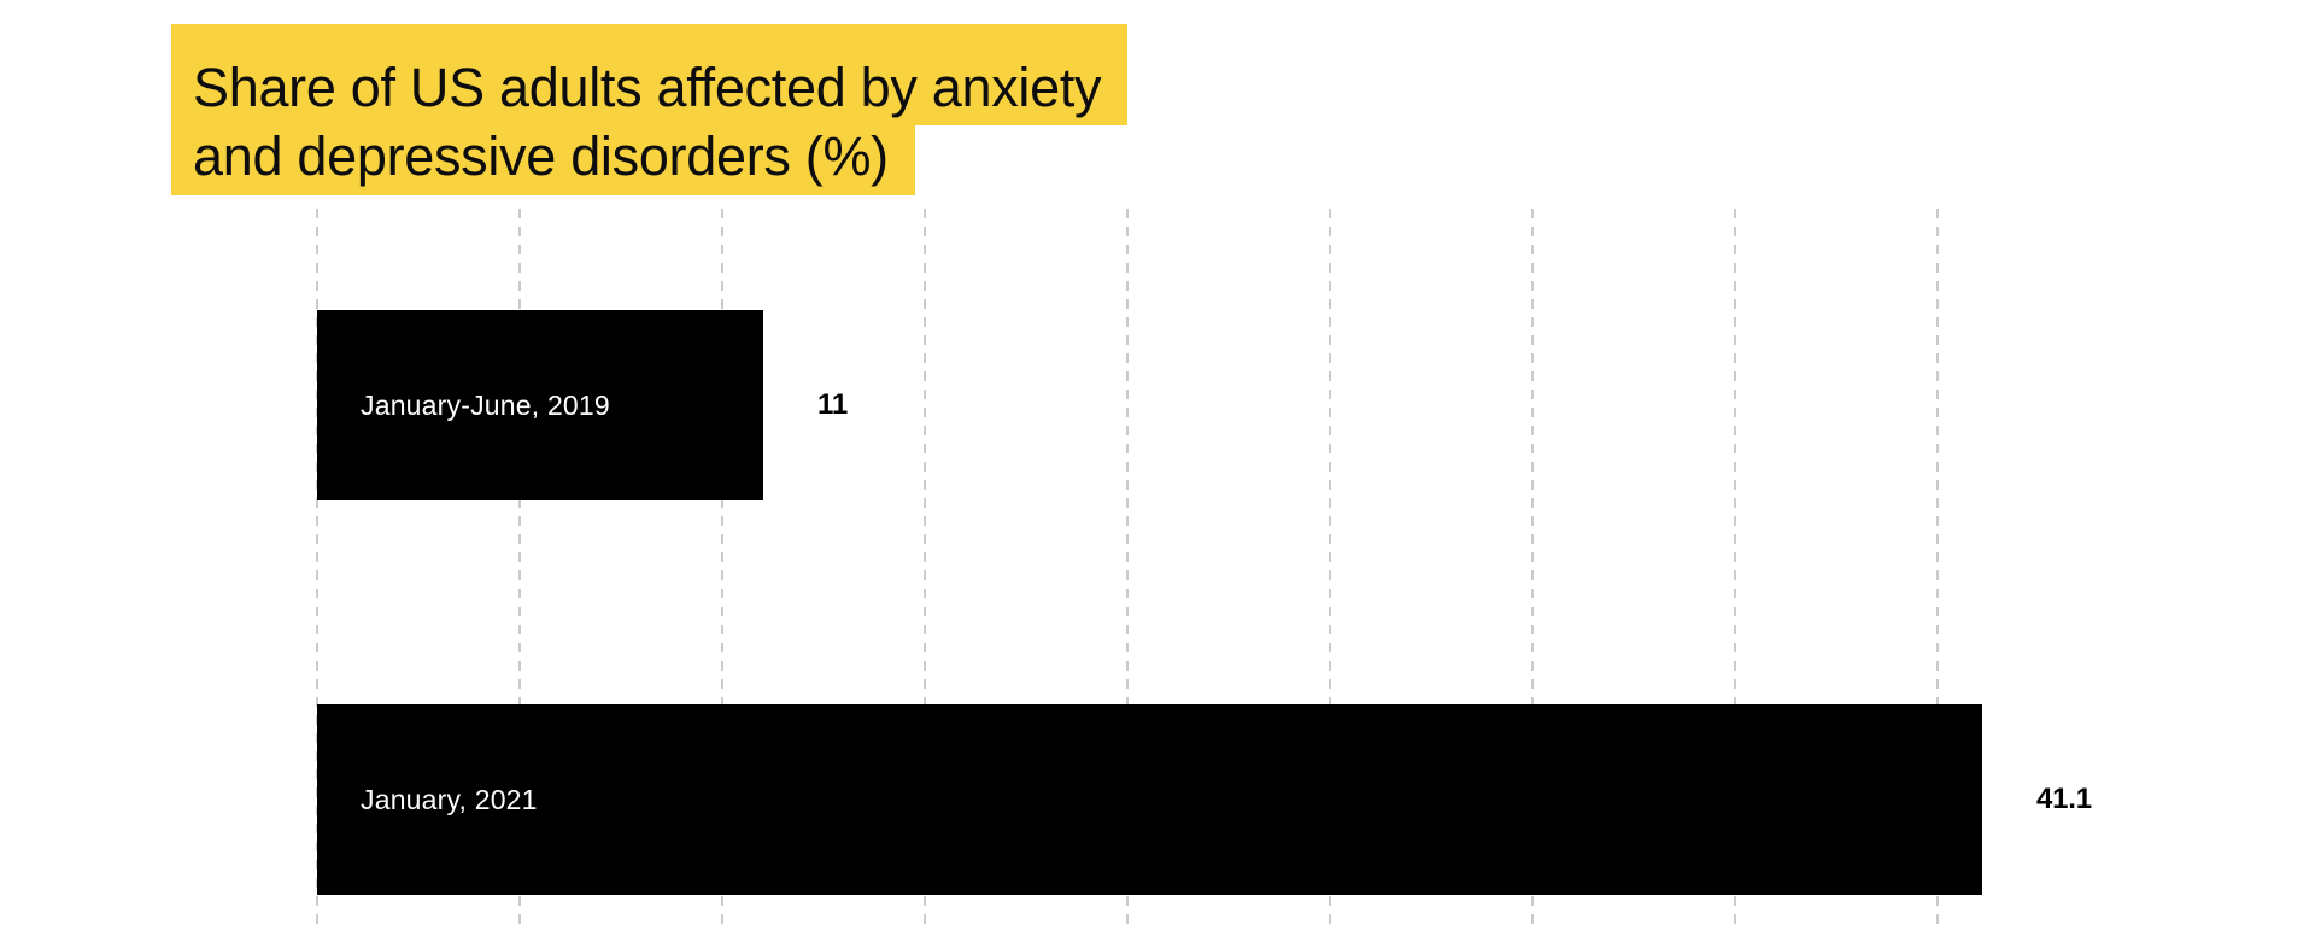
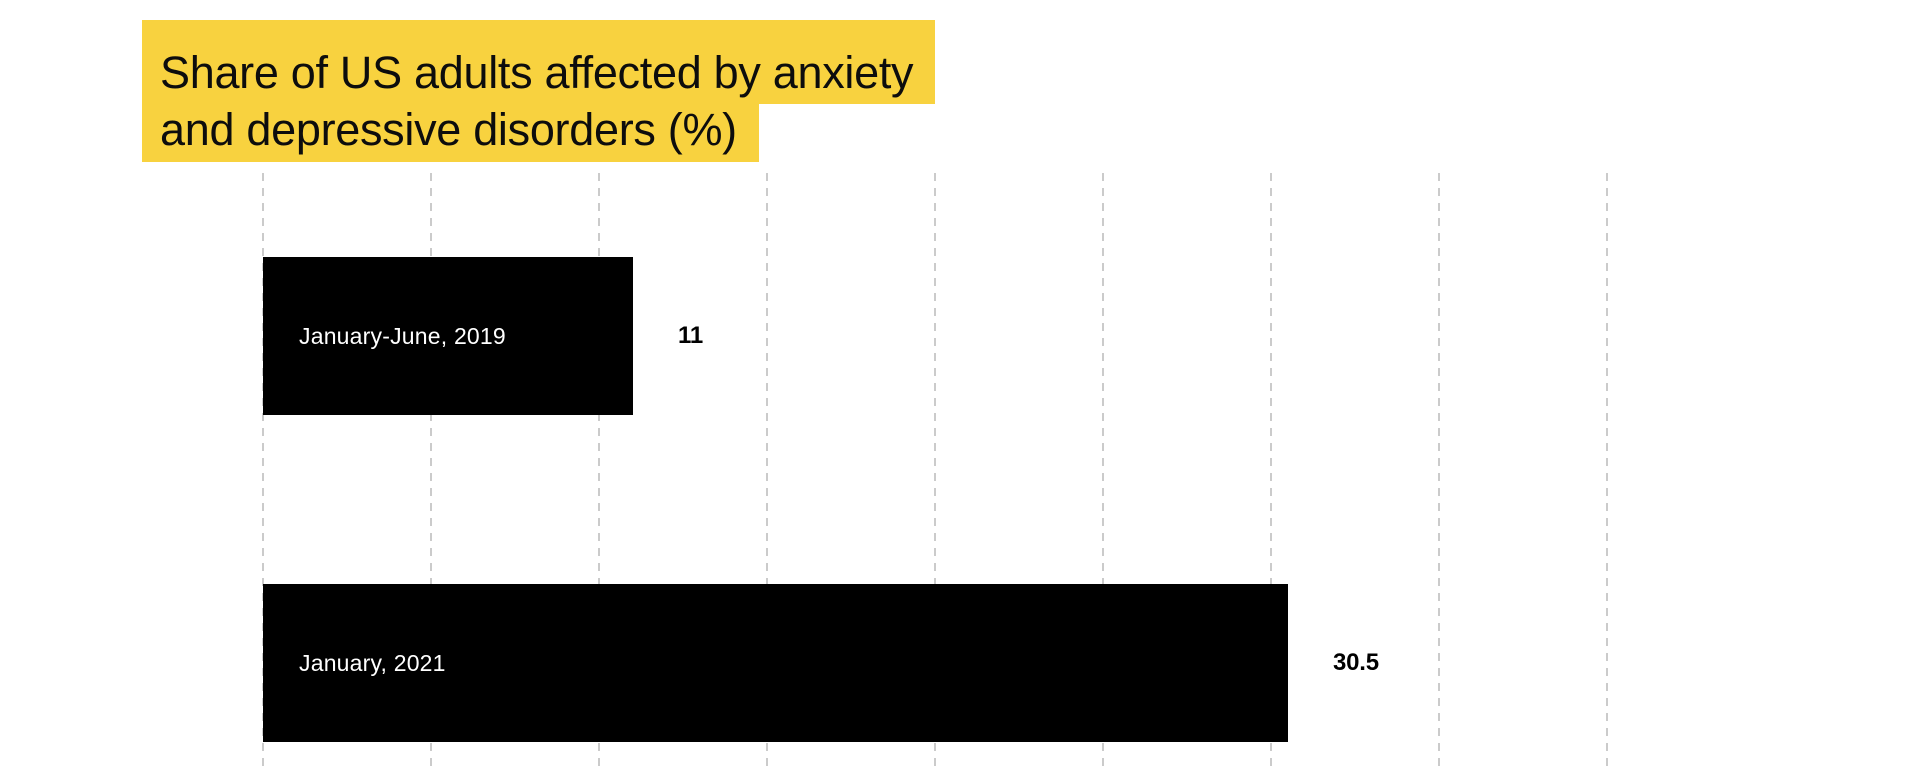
January, 2021: 41.1 -> 30.5
